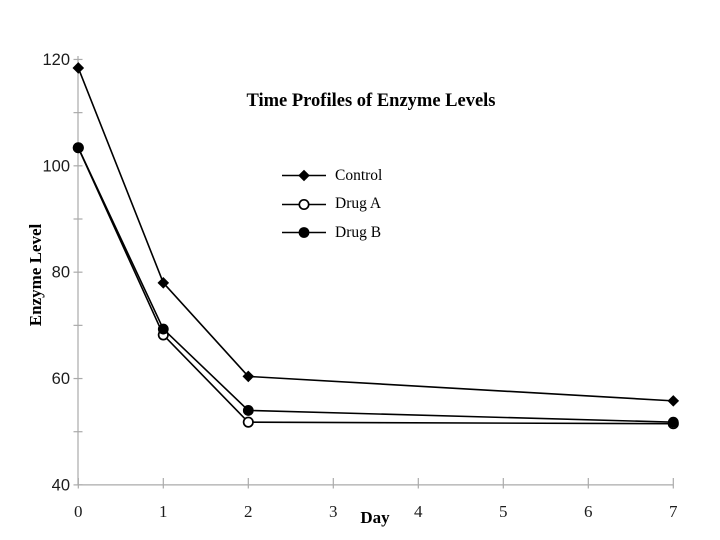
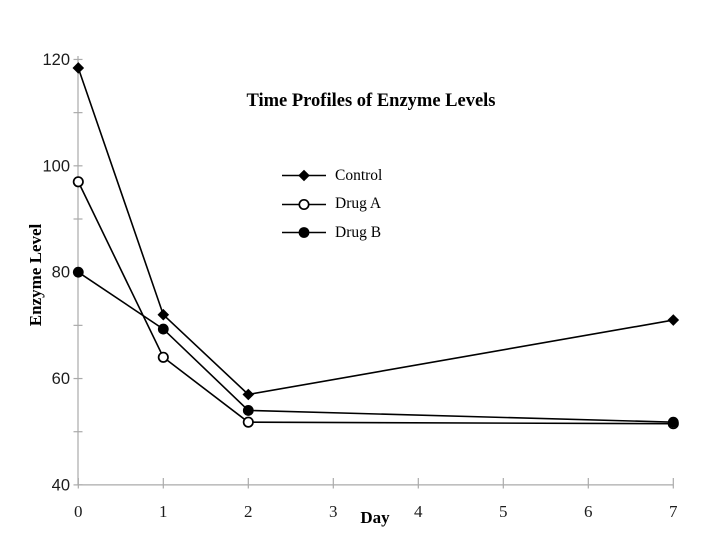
Drug A/0: 103 -> 97
Drug B/0: 103 -> 80
Control/1: 78 -> 72
Drug A/1: 68 -> 64
Control/2: 60 -> 57
Control/7: 56 -> 71
